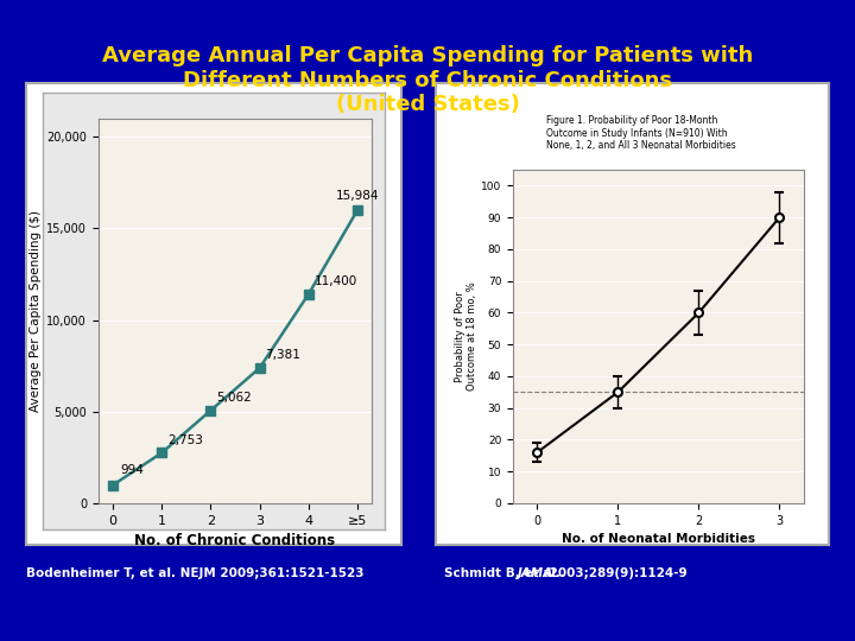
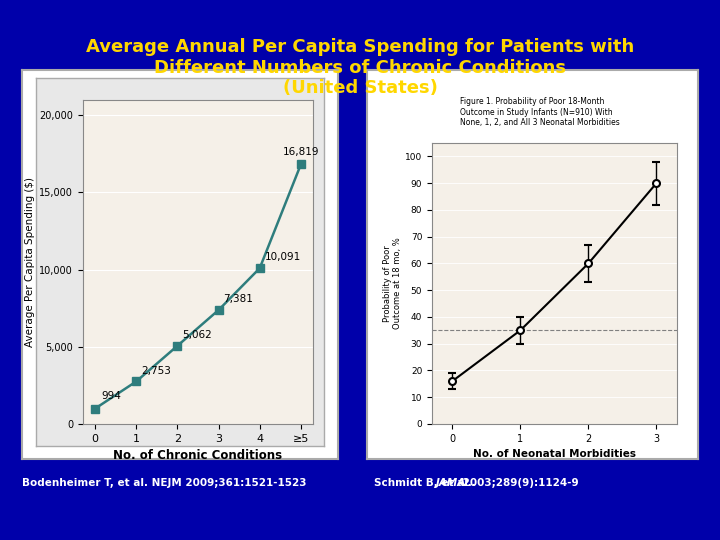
4: 11,400 -> 10,091
≥5: 15,984 -> 16,819
